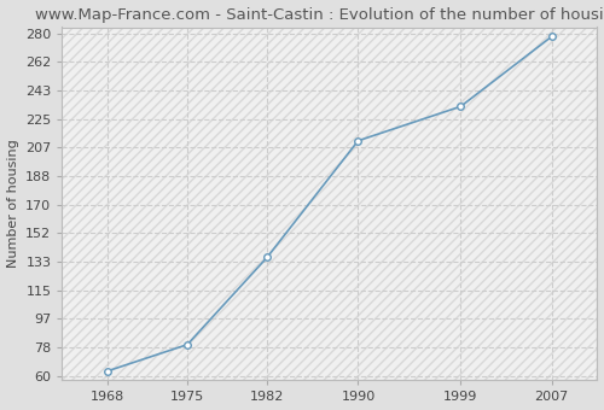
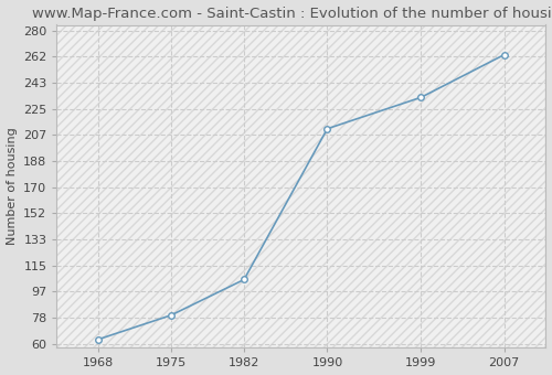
1982: 136 -> 105
2007: 278 -> 263
